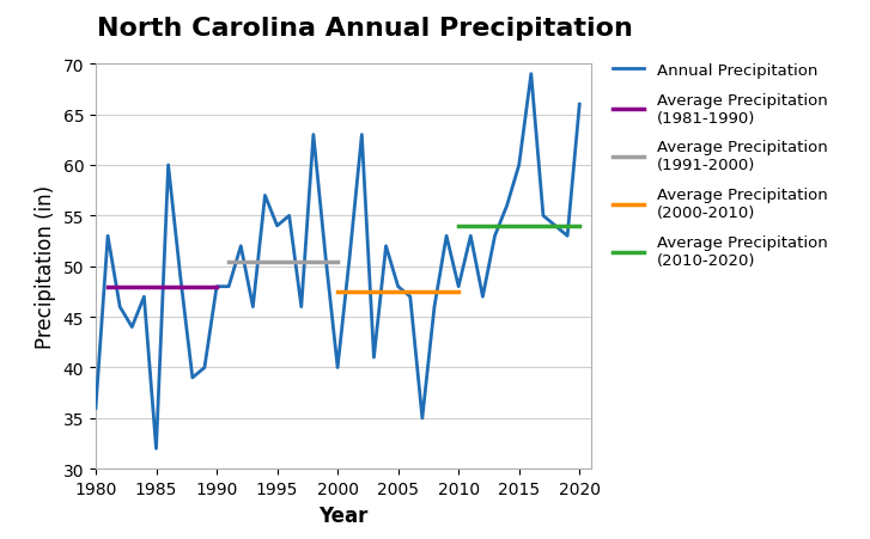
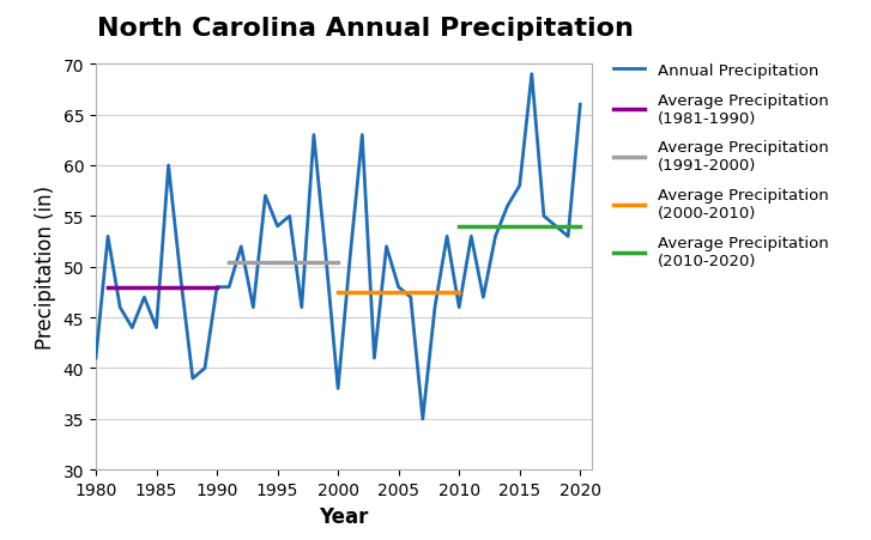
1980: 36 -> 41
1985: 32 -> 44
2000: 40 -> 38
2010: 48 -> 46
2015: 60 -> 58
